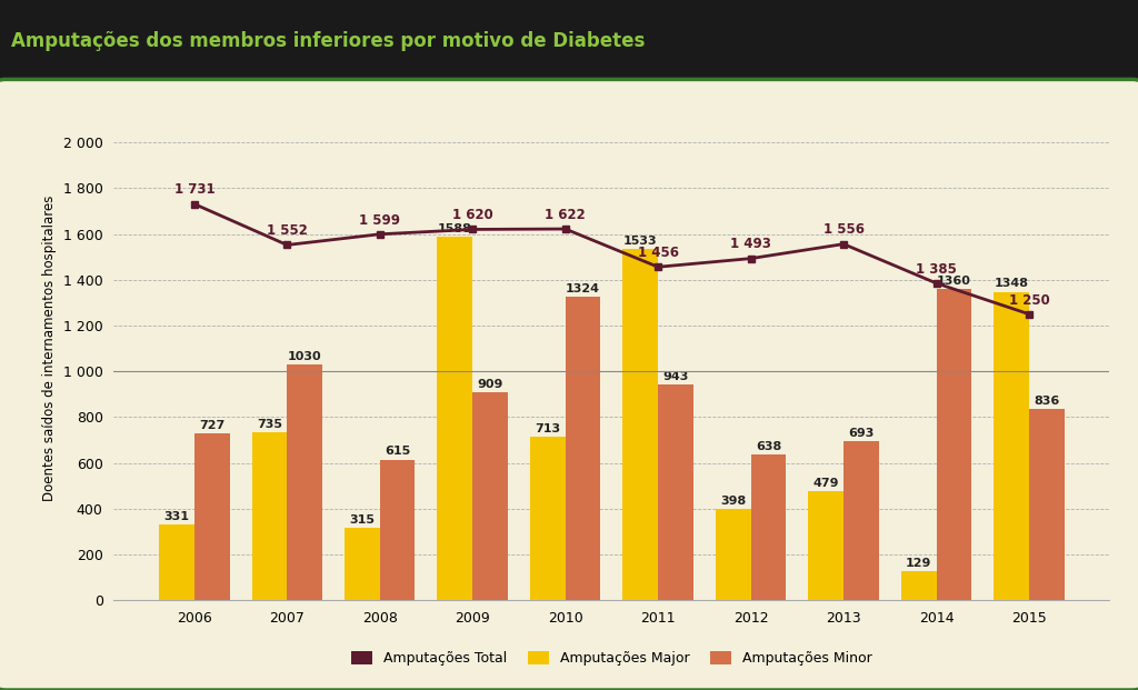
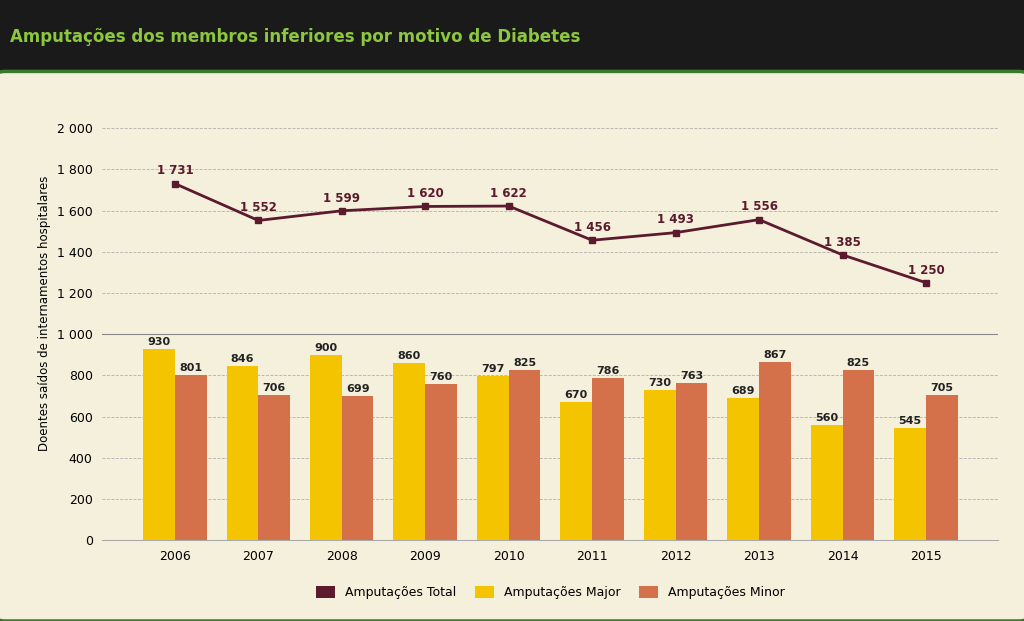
Amputações Major/2006: 331 -> 930
Amputações Minor/2006: 727 -> 801
Amputações Major/2007: 735 -> 846
Amputações Minor/2007: 1030 -> 706
Amputações Major/2008: 315 -> 900
Amputações Minor/2008: 615 -> 699
Amputações Major/2009: 1588 -> 860
Amputações Minor/2009: 909 -> 760
Amputações Major/2010: 713 -> 797
Amputações Minor/2010: 1324 -> 825
Amputações Major/2011: 1533 -> 670
Amputações Minor/2011: 943 -> 786
Amputações Major/2012: 398 -> 730
Amputações Minor/2012: 638 -> 763
Amputações Major/2013: 479 -> 689
Amputações Minor/2013: 693 -> 867
Amputações Major/2014: 129 -> 560
Amputações Minor/2014: 1360 -> 825
Amputações Major/2015: 1348 -> 545
Amputações Minor/2015: 836 -> 705
